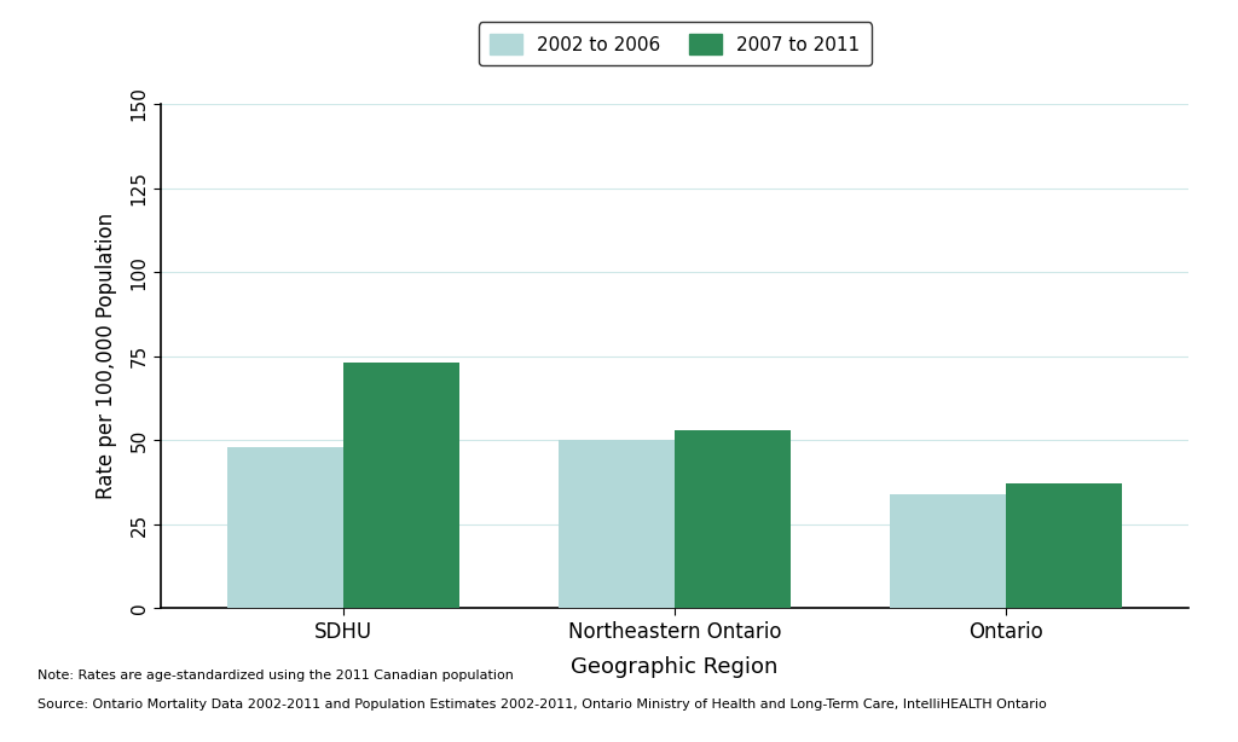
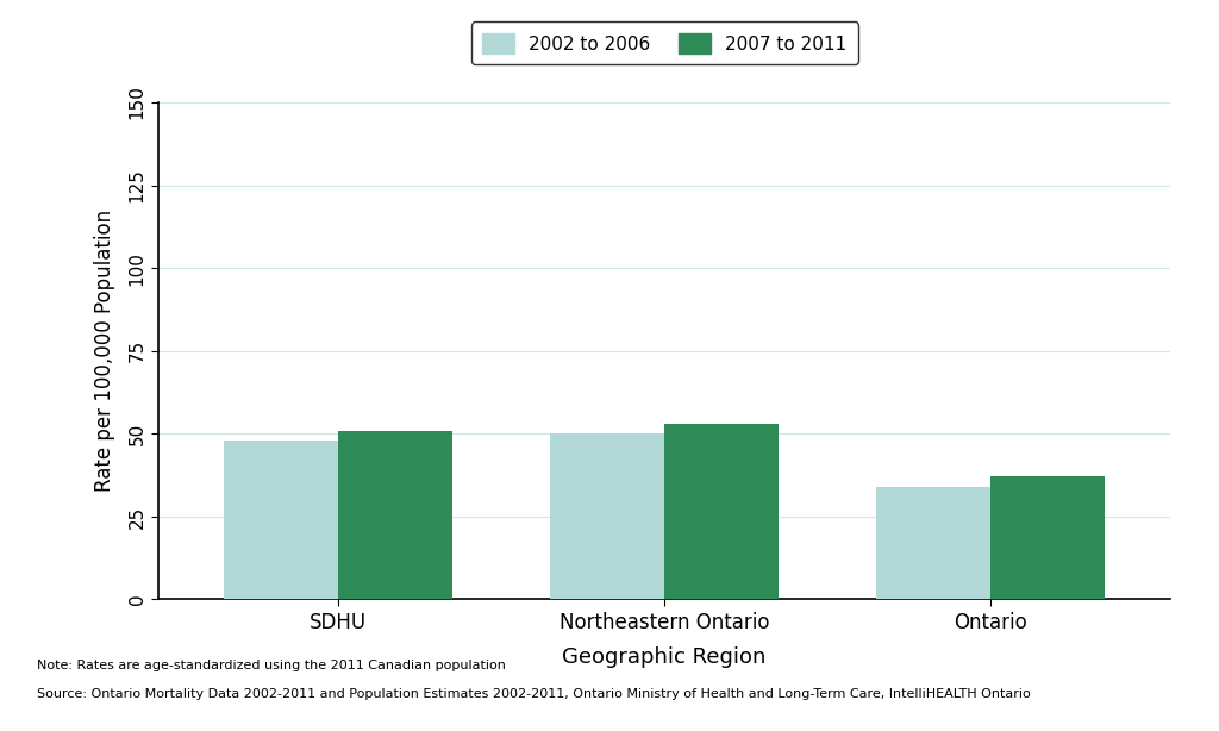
2007 to 2011/SDHU: 73 -> 51
